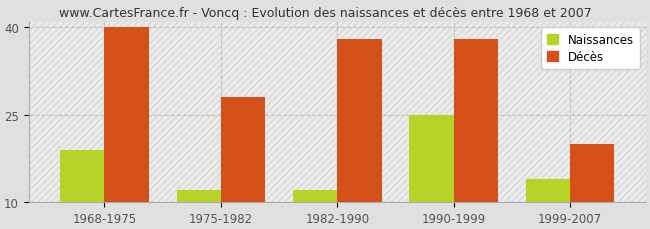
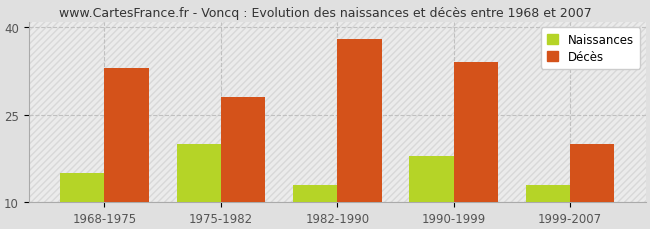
Naissances/1968-1975: 19 -> 15
Décès/1968-1975: 40 -> 33
Naissances/1975-1982: 12 -> 20
Naissances/1982-1990: 12 -> 13
Naissances/1990-1999: 25 -> 18
Décès/1990-1999: 38 -> 34
Naissances/1999-2007: 14 -> 13
